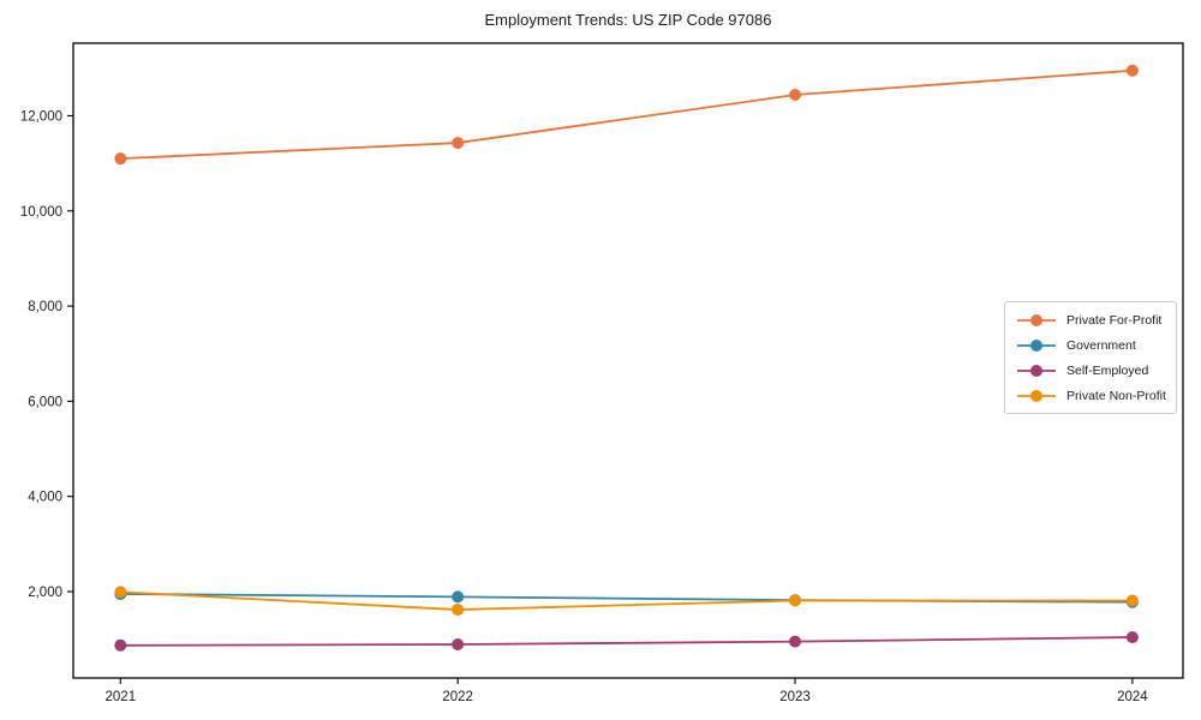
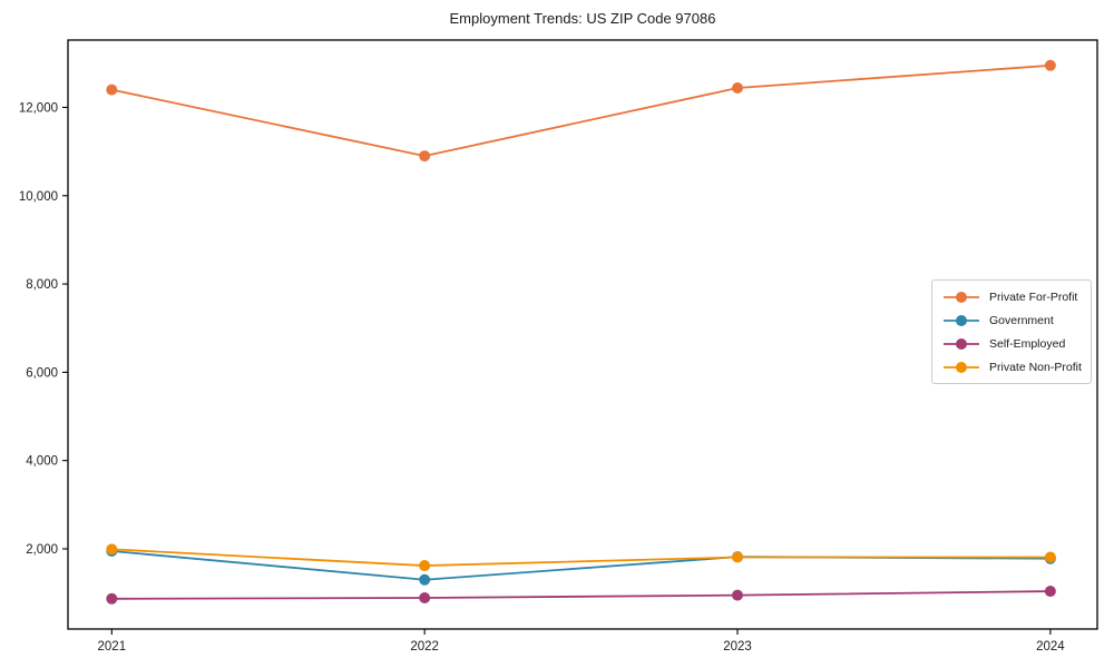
Private For-Profit/2021: 11100 -> 12400
Private For-Profit/2022: 11400 -> 10900
Government/2022: 1900 -> 1300
